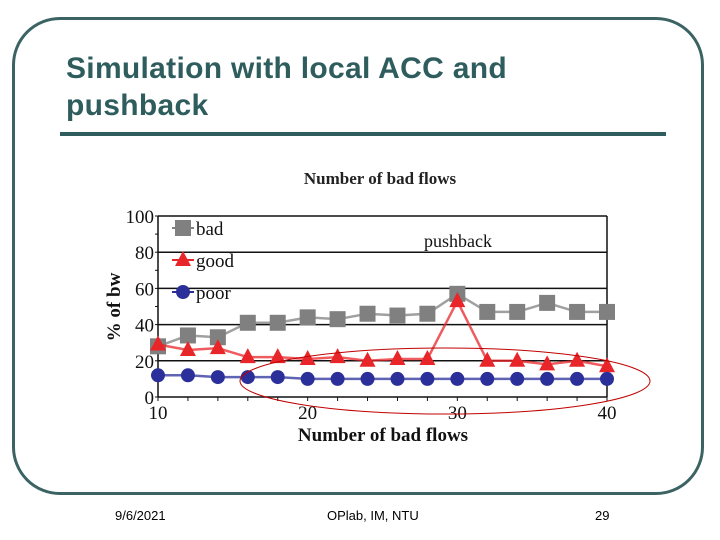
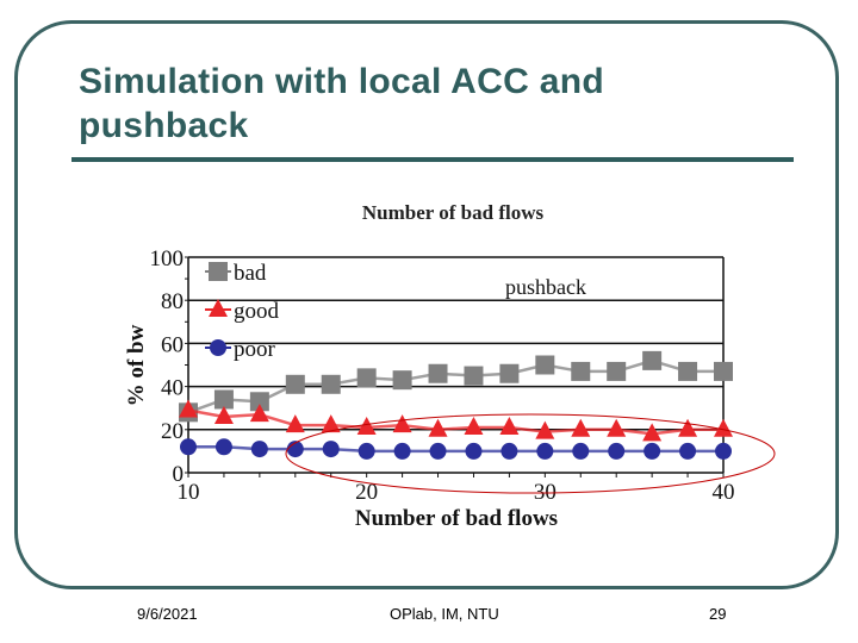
bad/30: 57 -> 50
good/30: 53 -> 19
good/40: 17 -> 20
